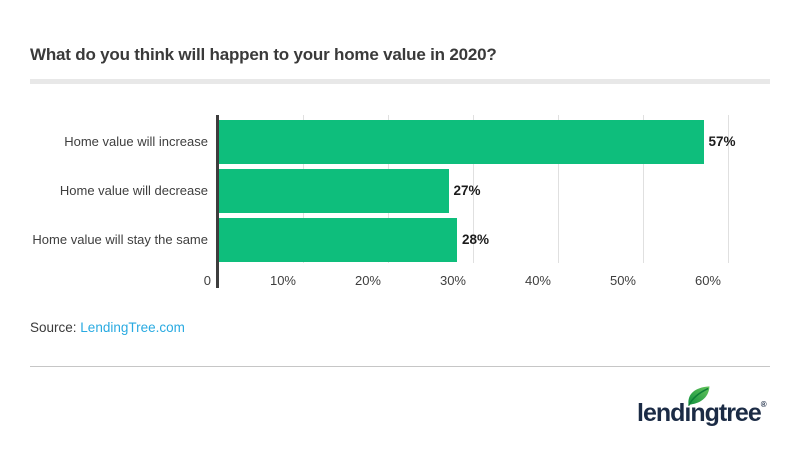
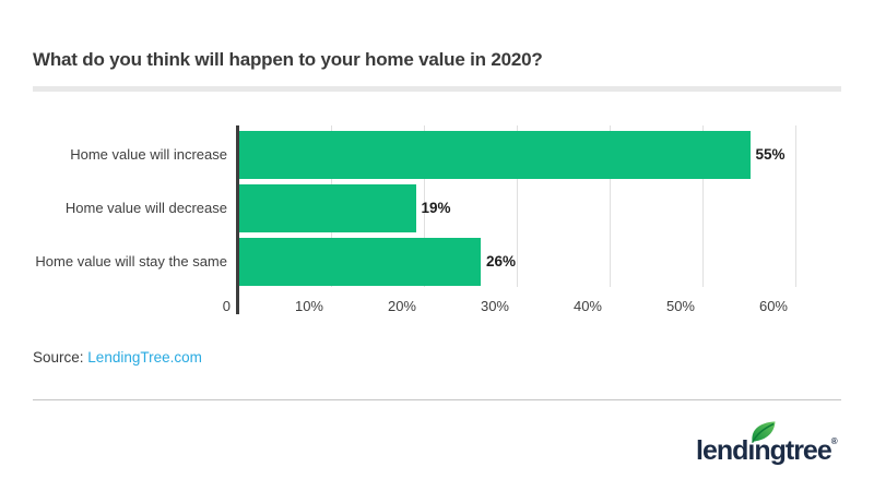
Home value will increase: 57% -> 55%
Home value will decrease: 27% -> 19%
Home value will stay the same: 28% -> 26%
